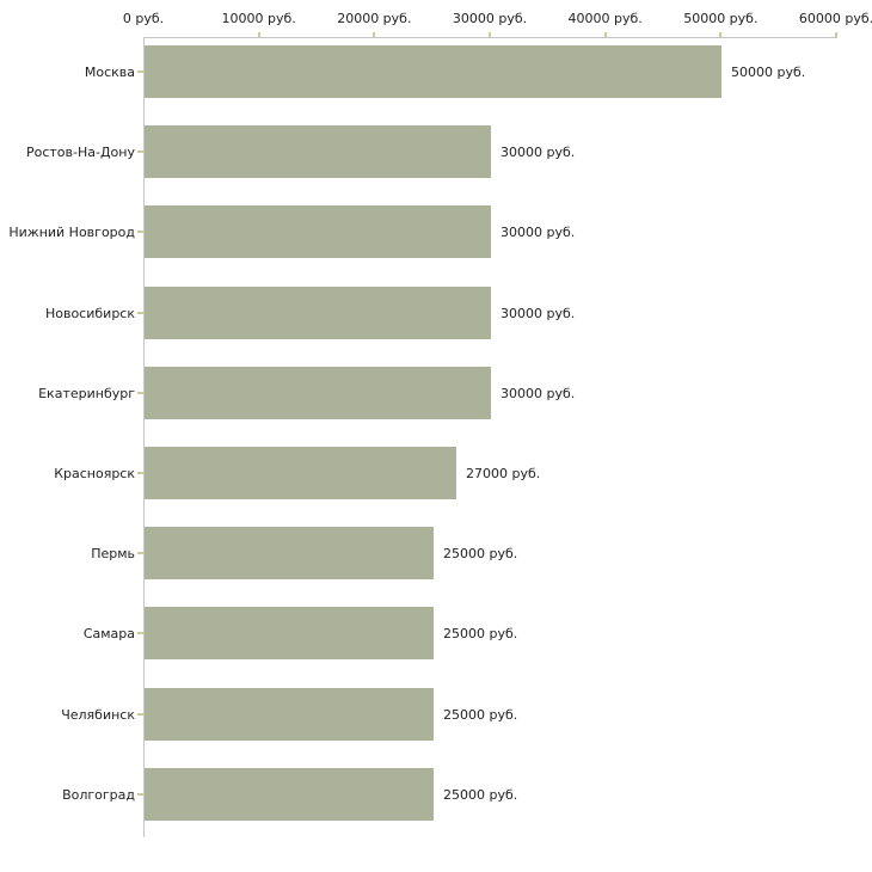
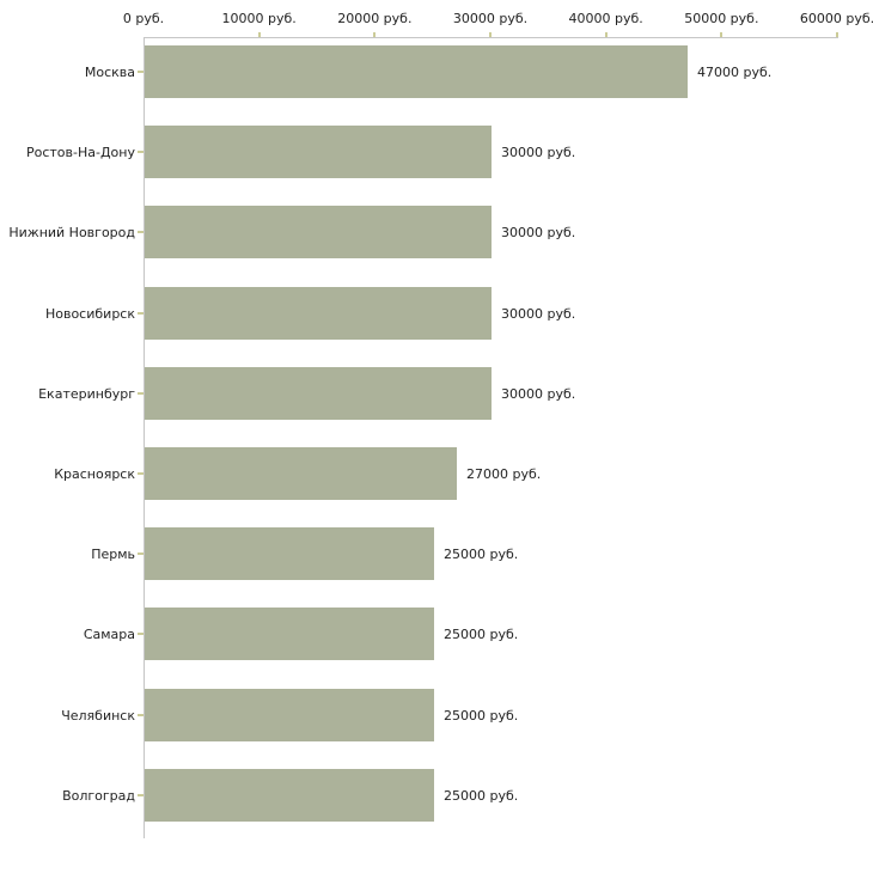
Москва: 50000 -> 47000
